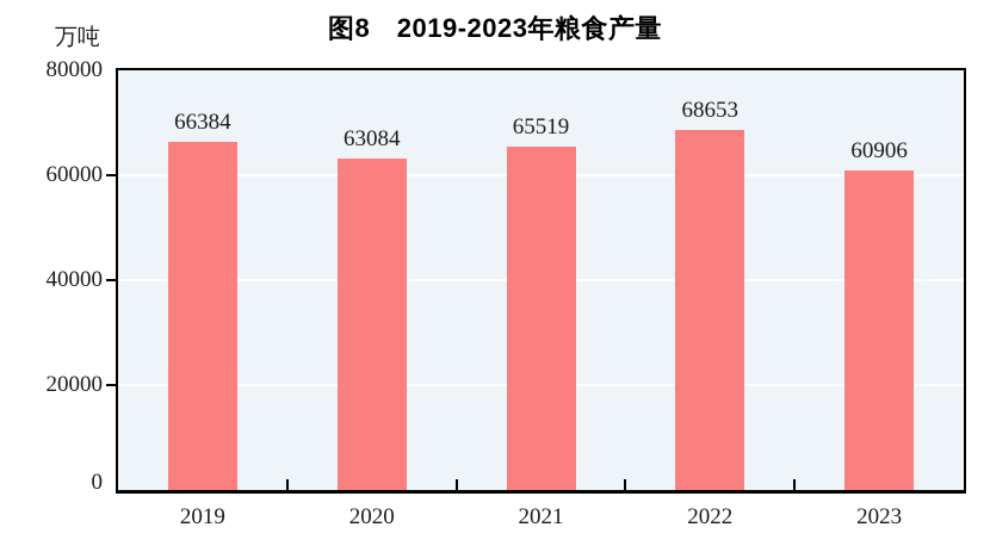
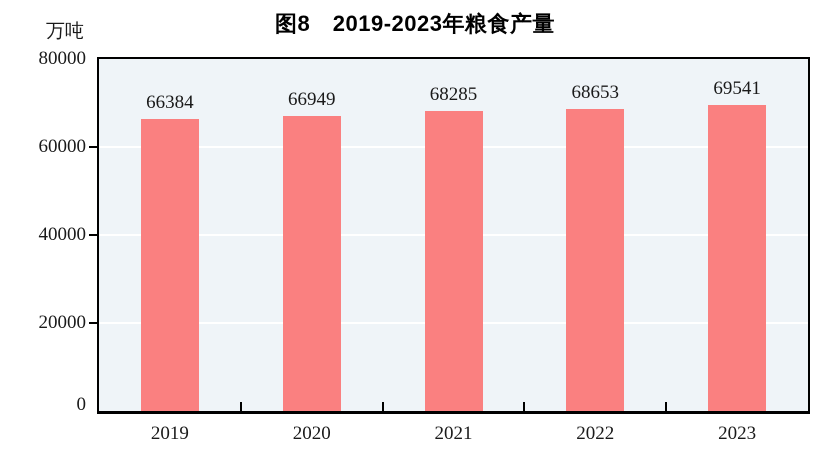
2020: 63084 -> 66949
2021: 65519 -> 68285
2023: 60906 -> 69541
